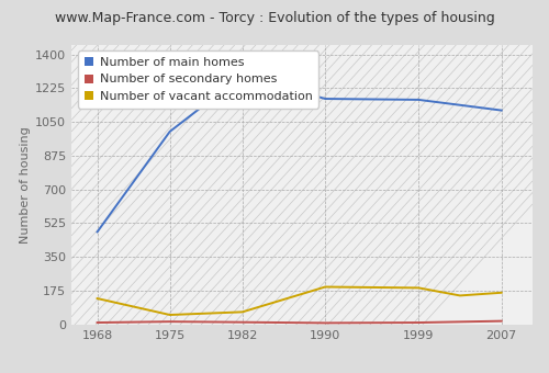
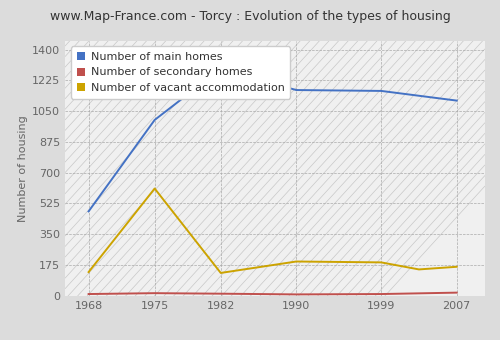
Number of vacant accommodation/1975: 50 -> 610
Number of vacant accommodation/1982: 60 -> 130
